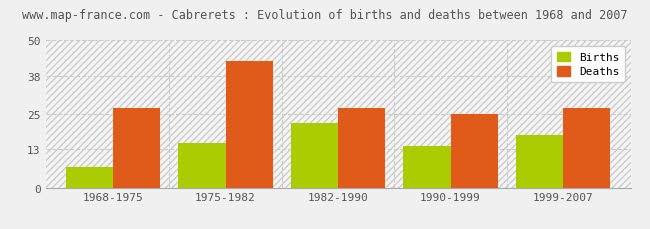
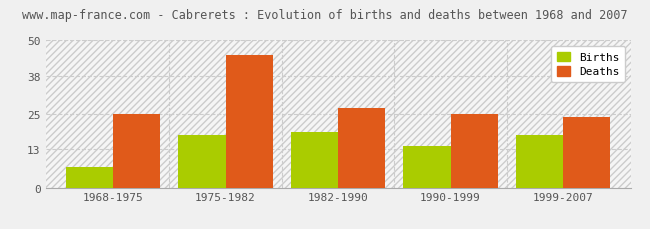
Deaths/1968-1975: 27 -> 25
Births/1975-1982: 15 -> 18
Deaths/1975-1982: 43 -> 45
Births/1982-1990: 22 -> 19
Deaths/1999-2007: 27 -> 24
